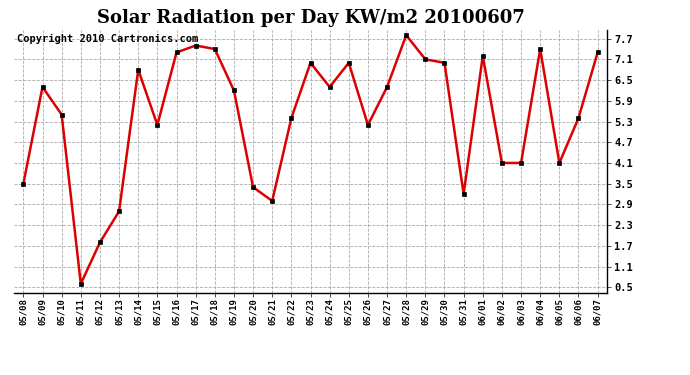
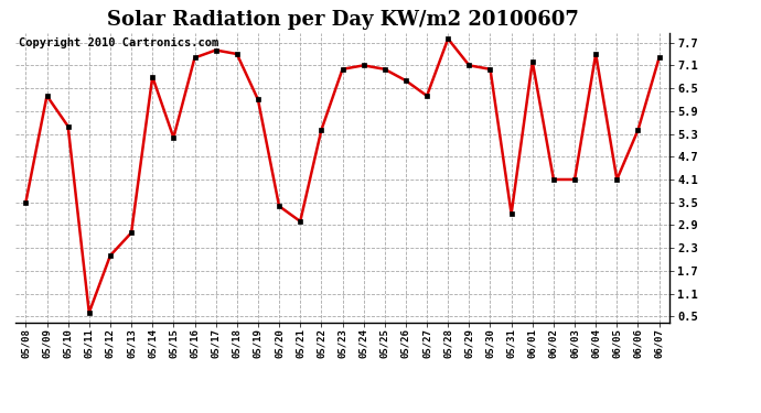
05/12: 1.8 -> 2.1
05/24: 6.3 -> 7.1
05/26: 5.2 -> 6.7
